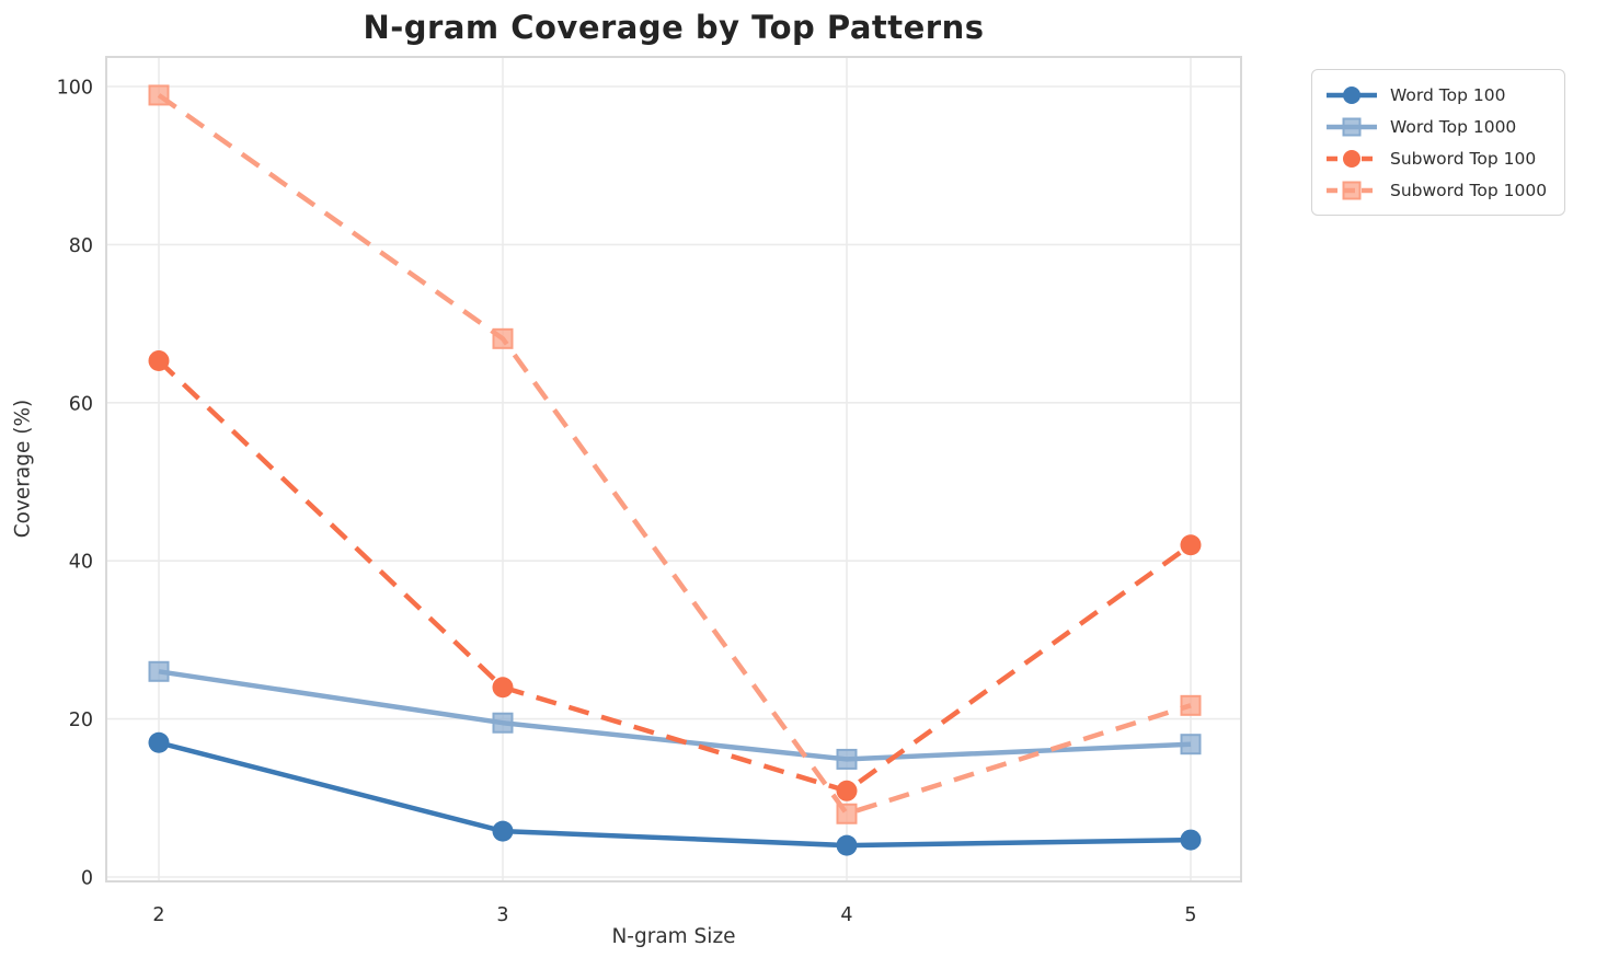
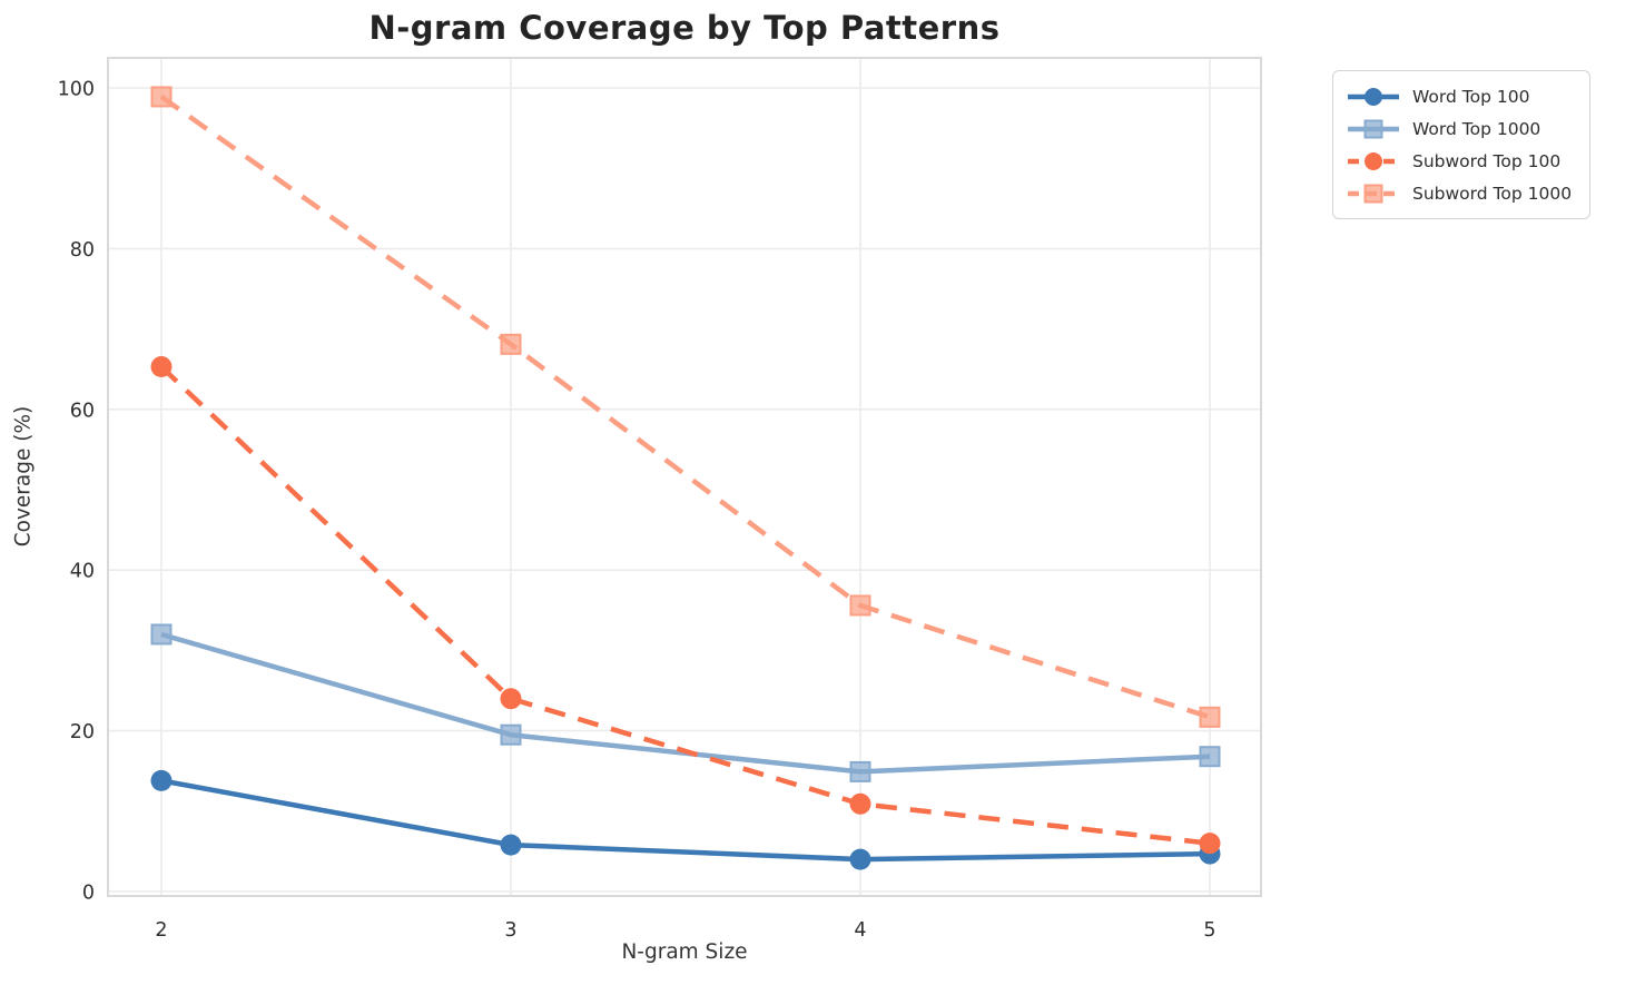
Word Top 100/2: 17 -> 14
Word Top 1000/2: 26 -> 32
Subword Top 1000/4: 8 -> 36
Subword Top 100/5: 42 -> 6
